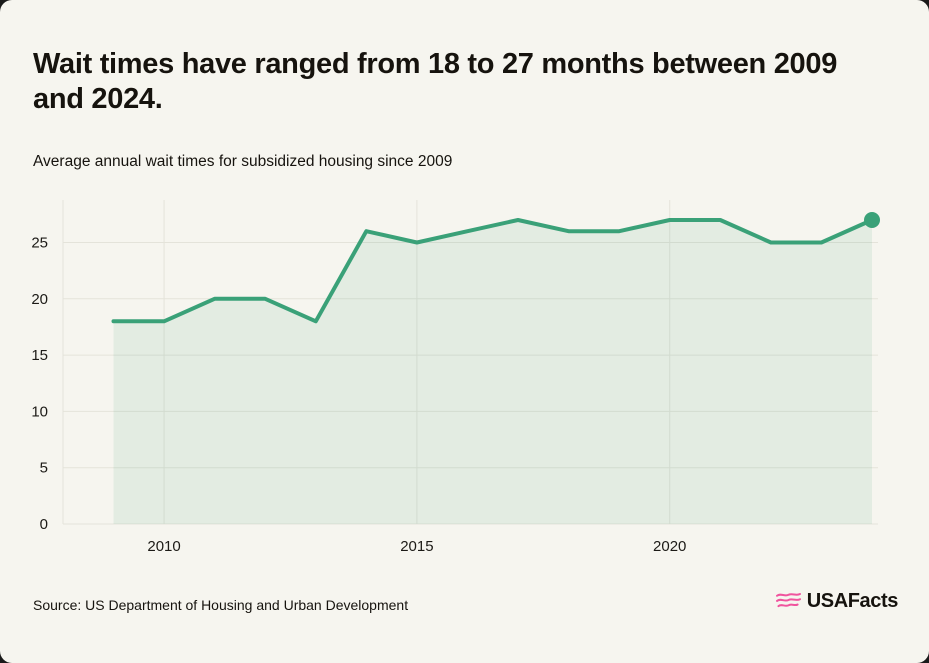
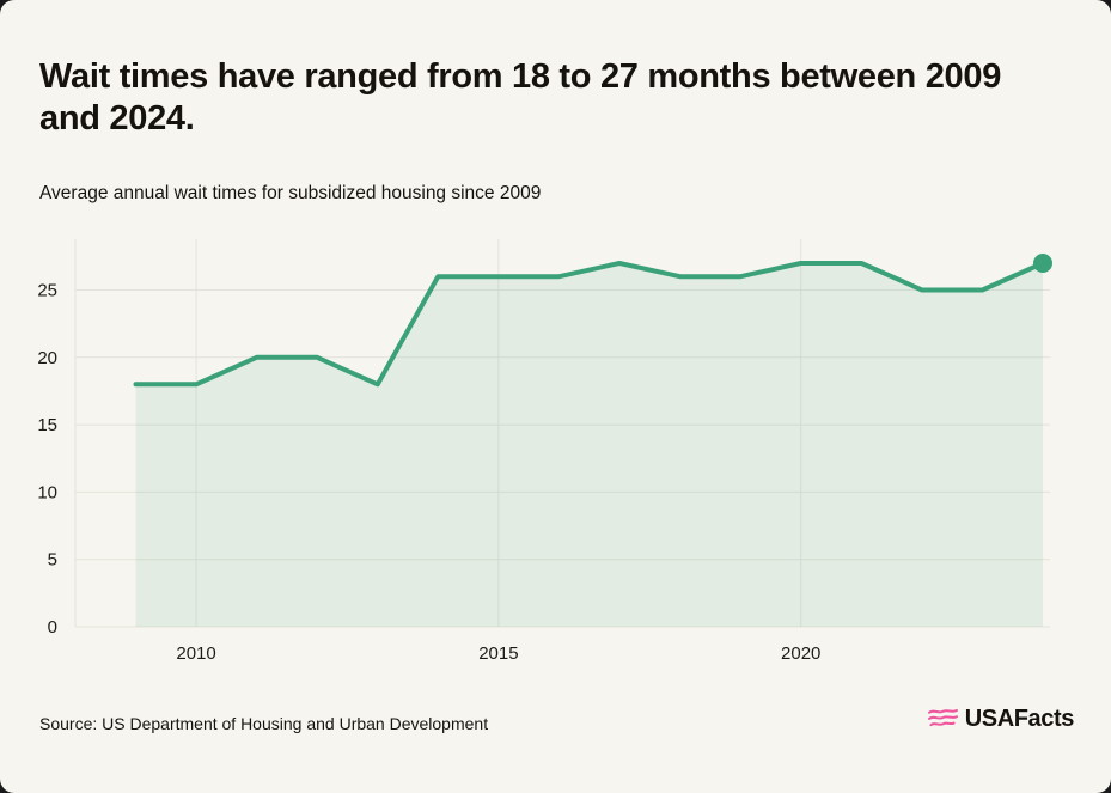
2015: 25 -> 26
